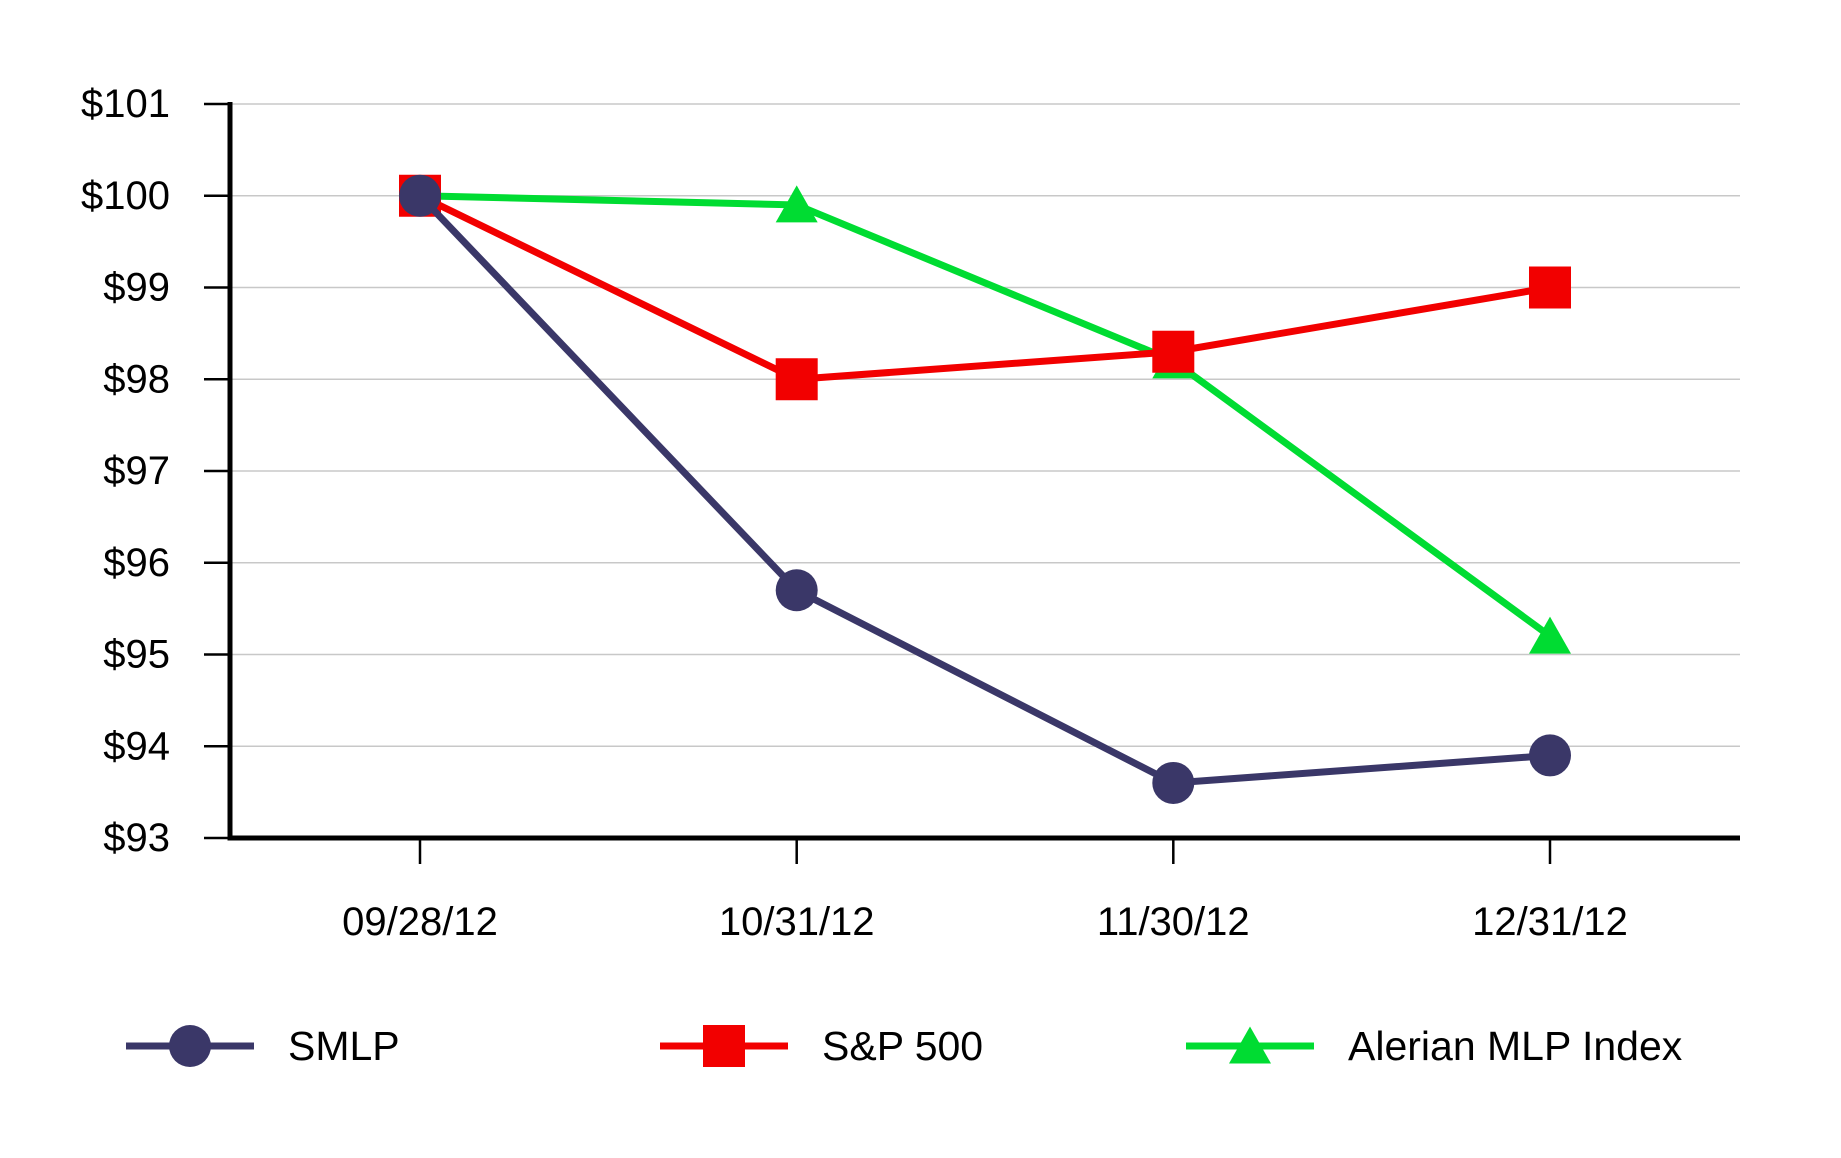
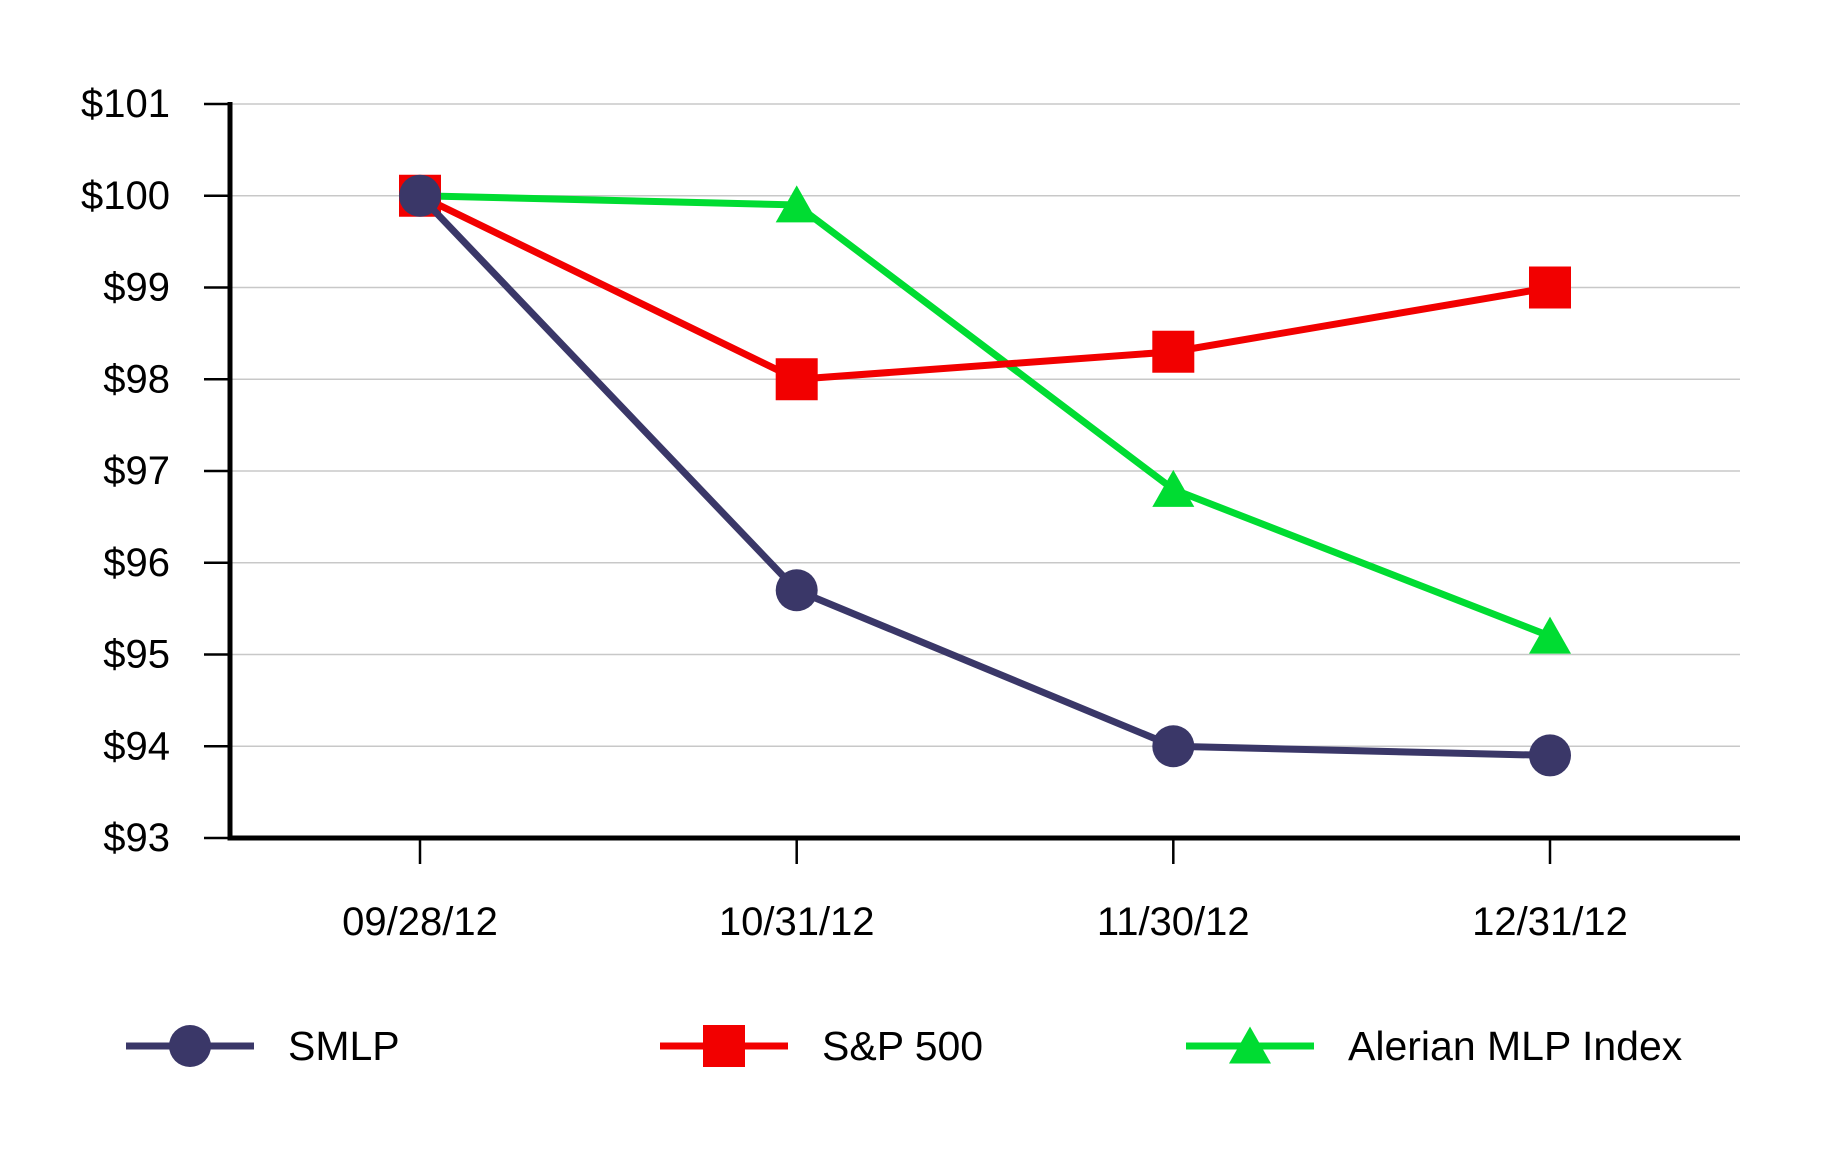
SMLP/11/30/12: $93.6 -> $94.0
Alerian MLP Index/11/30/12: $98.2 -> $96.8
